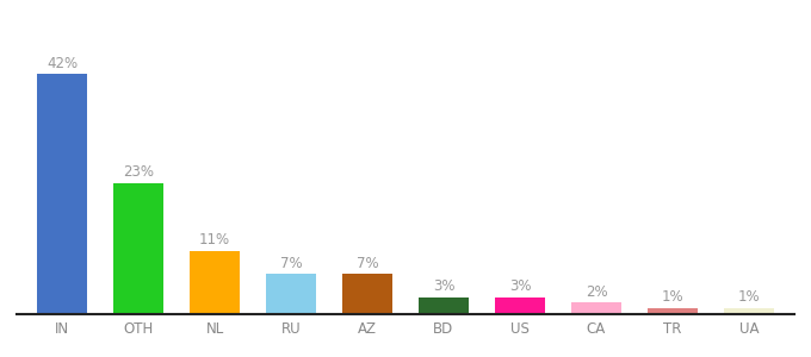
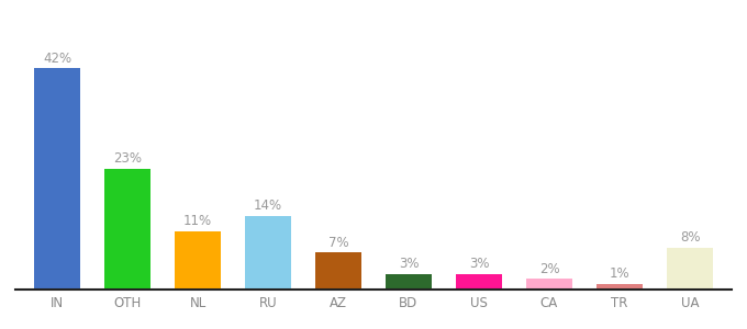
RU: 7% -> 14%
UA: 1% -> 8%
